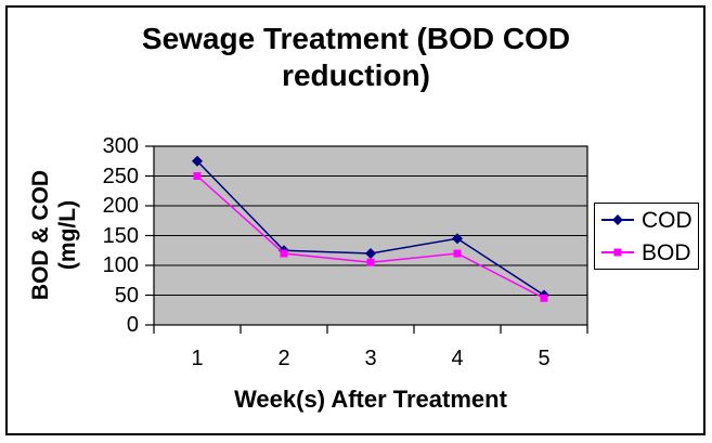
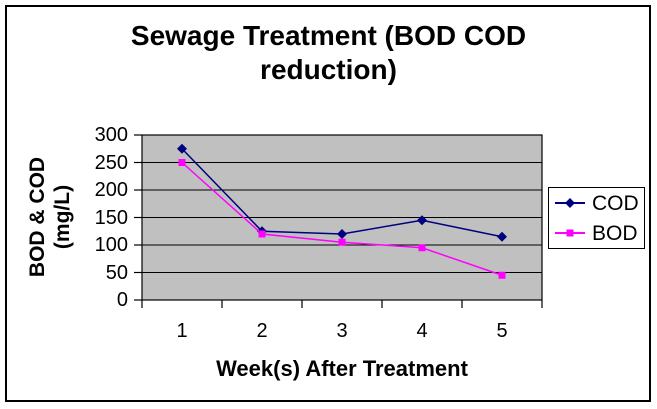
BOD/4: 120 -> 100
COD/5: 50 -> 120
